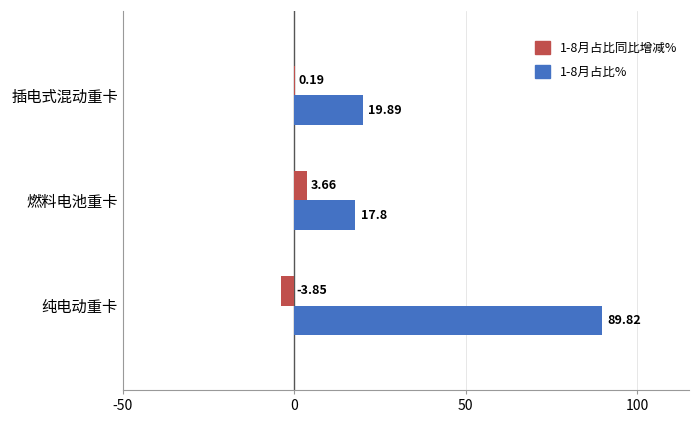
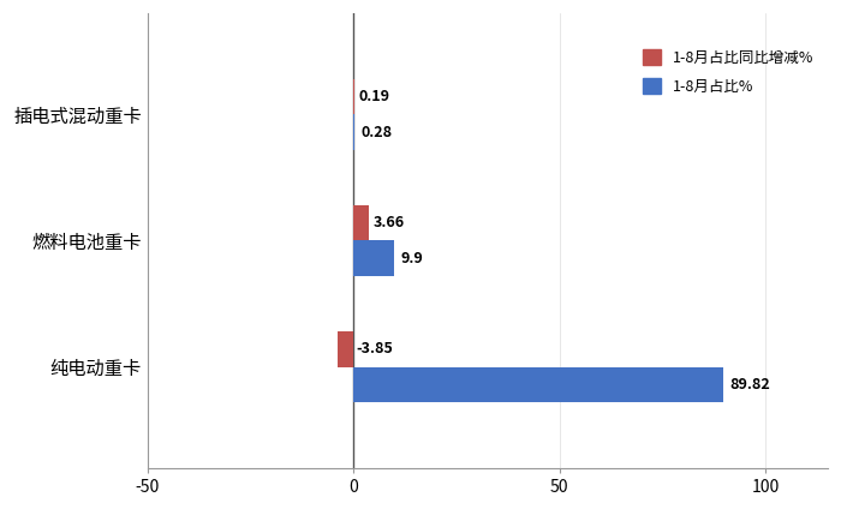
1-8月占比%/插电式混动重卡: 19.89 -> 0.28
1-8月占比%/燃料电池重卡: 17.8 -> 9.9
